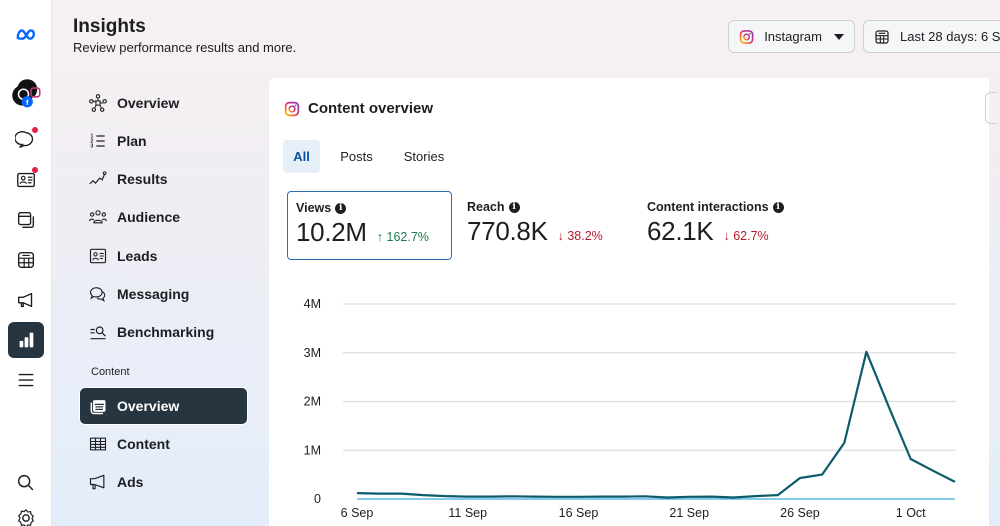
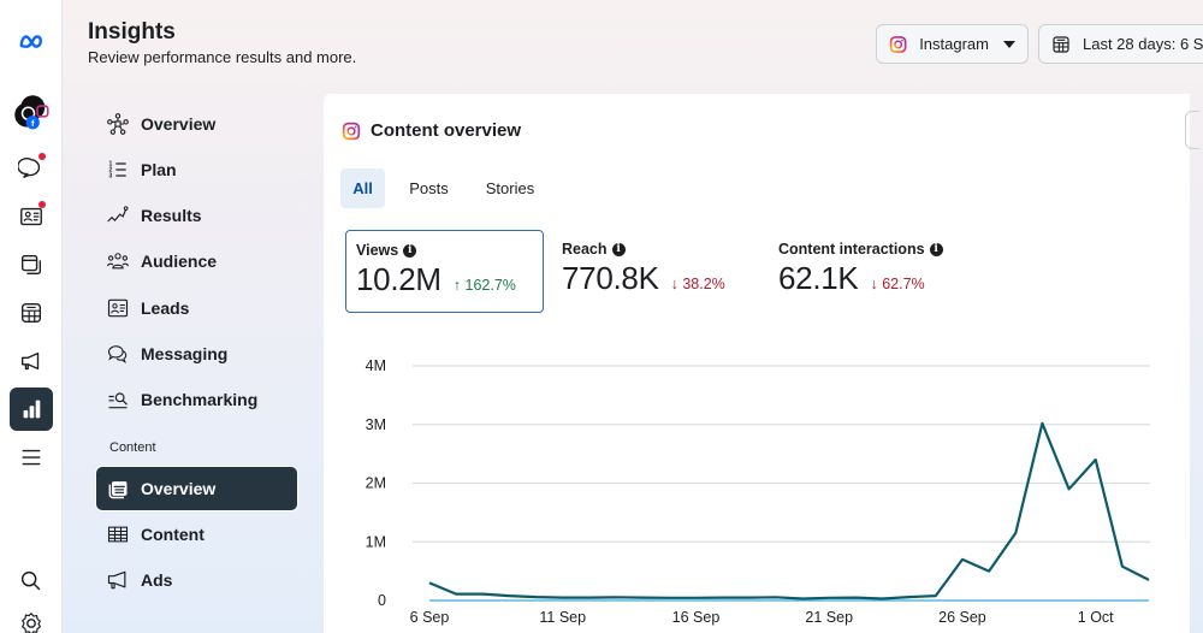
6 Sep: 0.1M -> 0.3M
26 Sep: 0.4M -> 0.7M
1 Oct: 0.8M -> 2.4M
